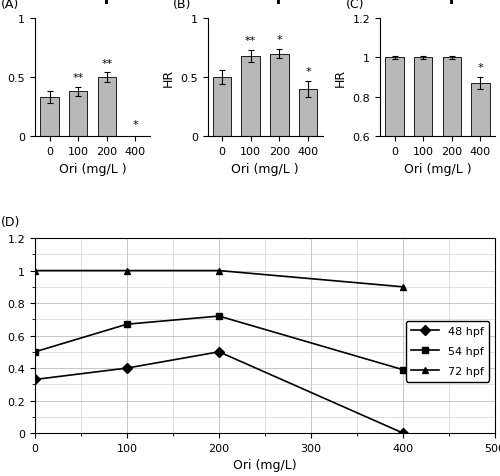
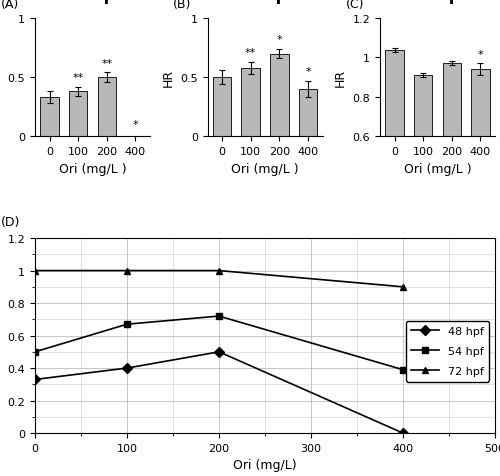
54 hpf/100: 0.68 -> 0.58
72 hpf/0: 1.00 -> 1.04
72 hpf/100: 1.00 -> 0.91
72 hpf/200: 1.00 -> 0.97
72 hpf/400: 0.87 -> 0.94
